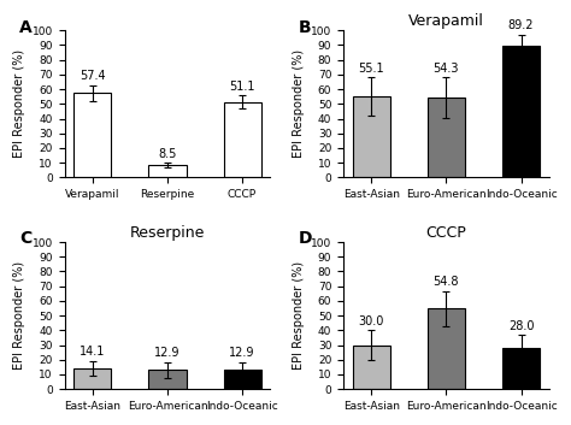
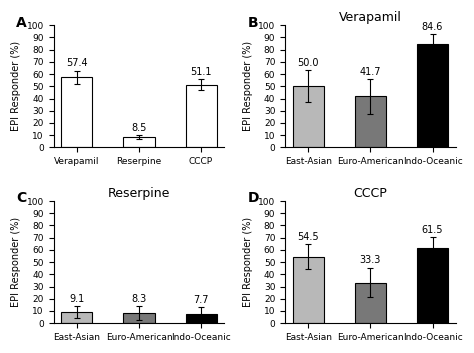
Verapamil/East-Asian: 55.1 -> 50.0
Verapamil/Euro-American: 54.3 -> 41.7
Verapamil/Indo-Oceanic: 89.2 -> 84.6
Reserpine/East-Asian: 14.1 -> 9.1
Reserpine/Euro-American: 12.9 -> 8.3
Reserpine/Indo-Oceanic: 12.9 -> 7.7
CCCP/East-Asian: 30.0 -> 54.5
CCCP/Euro-American: 54.8 -> 33.3
CCCP/Indo-Oceanic: 28.0 -> 61.5
